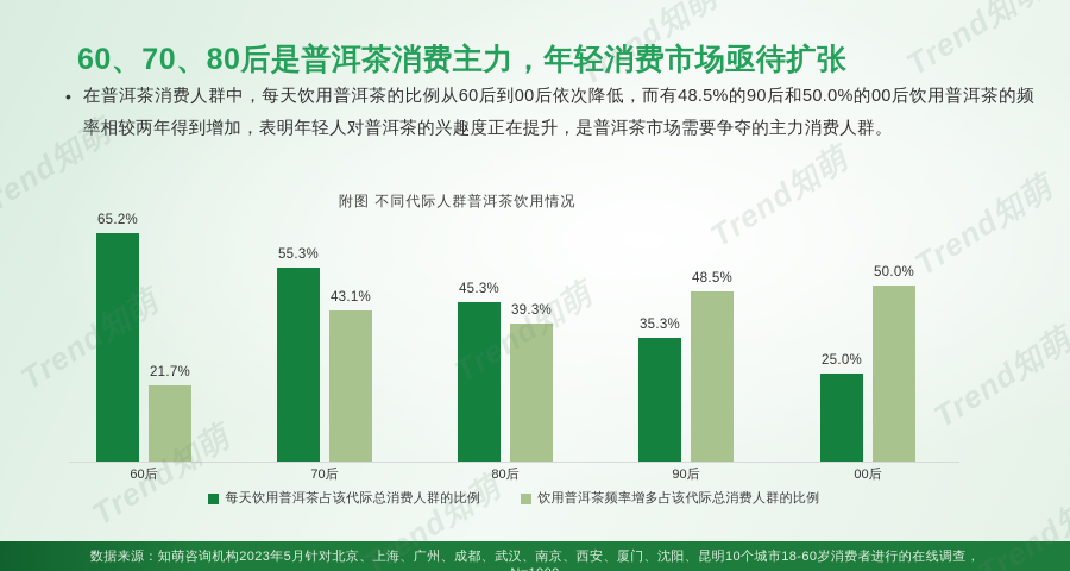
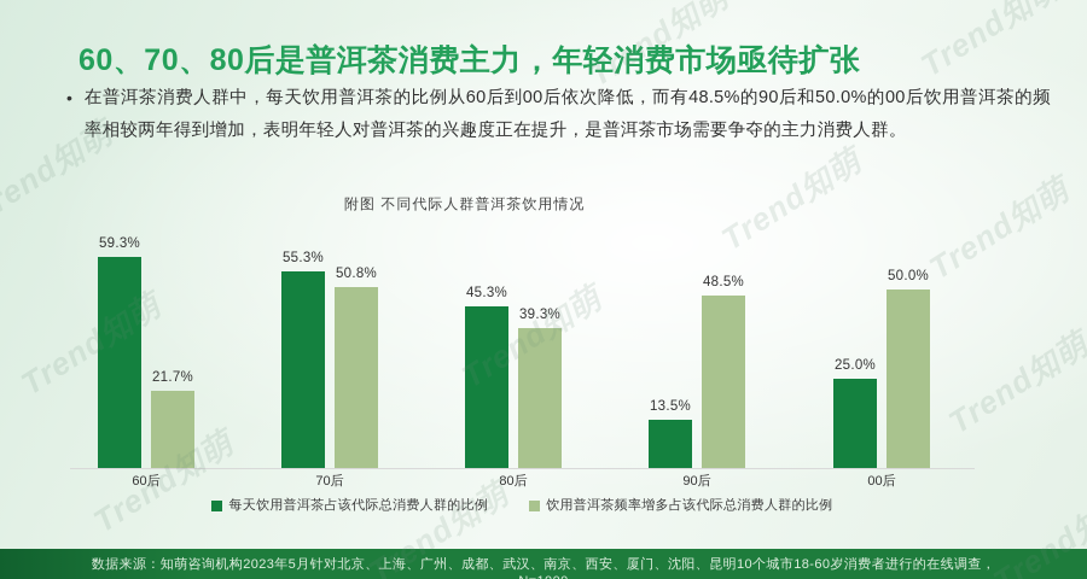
每天饮用普洱茶占该代际总消费人群的比例/60后: 65.2% -> 59.3%
饮用普洱茶频率增多占该代际总消费人群的比例/70后: 43.1% -> 50.8%
每天饮用普洱茶占该代际总消费人群的比例/90后: 35.3% -> 13.5%
